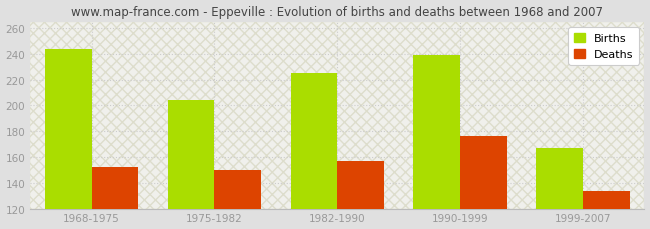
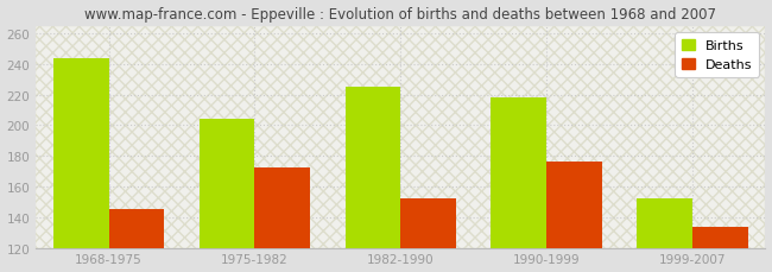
Deaths/1968-1975: 152 -> 145
Deaths/1975-1982: 150 -> 172
Deaths/1982-1990: 157 -> 152
Births/1990-1999: 239 -> 218
Births/1999-2007: 167 -> 152
